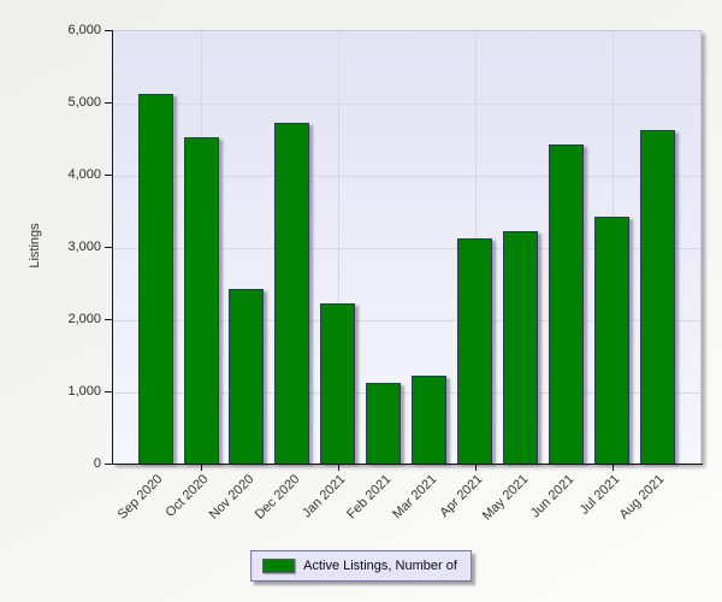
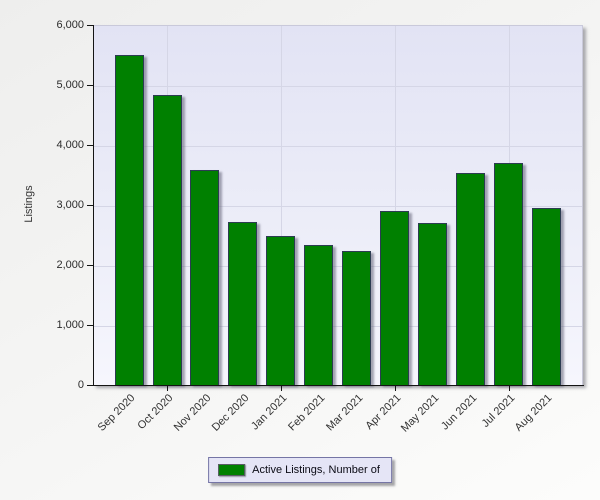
Sep 2020: 5100 -> 5500
Oct 2020: 4500 -> 4800
Nov 2020: 2400 -> 3600
Dec 2020: 4700 -> 2700
Jan 2021: 2200 -> 2500
Feb 2021: 1100 -> 2300
Mar 2021: 1200 -> 2200
Apr 2021: 3100 -> 2900
May 2021: 3200 -> 2700
Jun 2021: 4400 -> 3500
Jul 2021: 3400 -> 3700
Aug 2021: 4600 -> 2900
